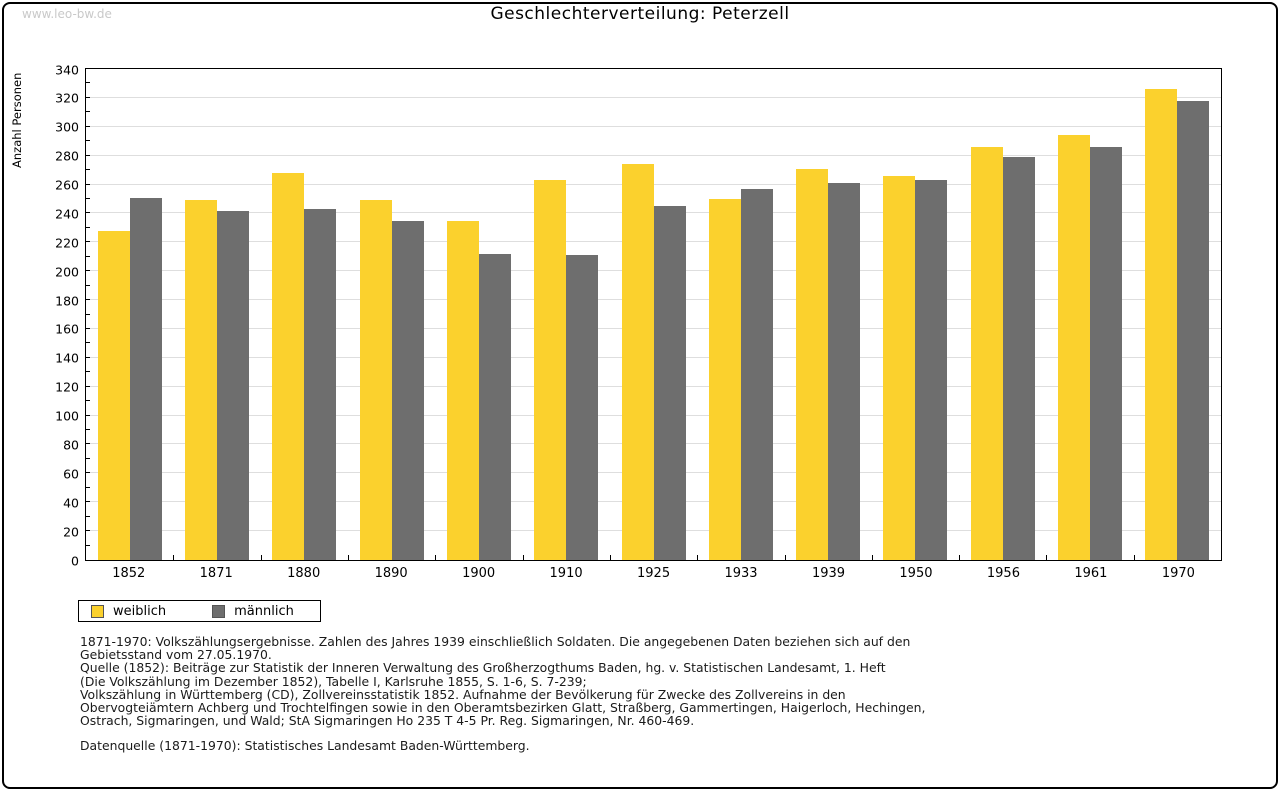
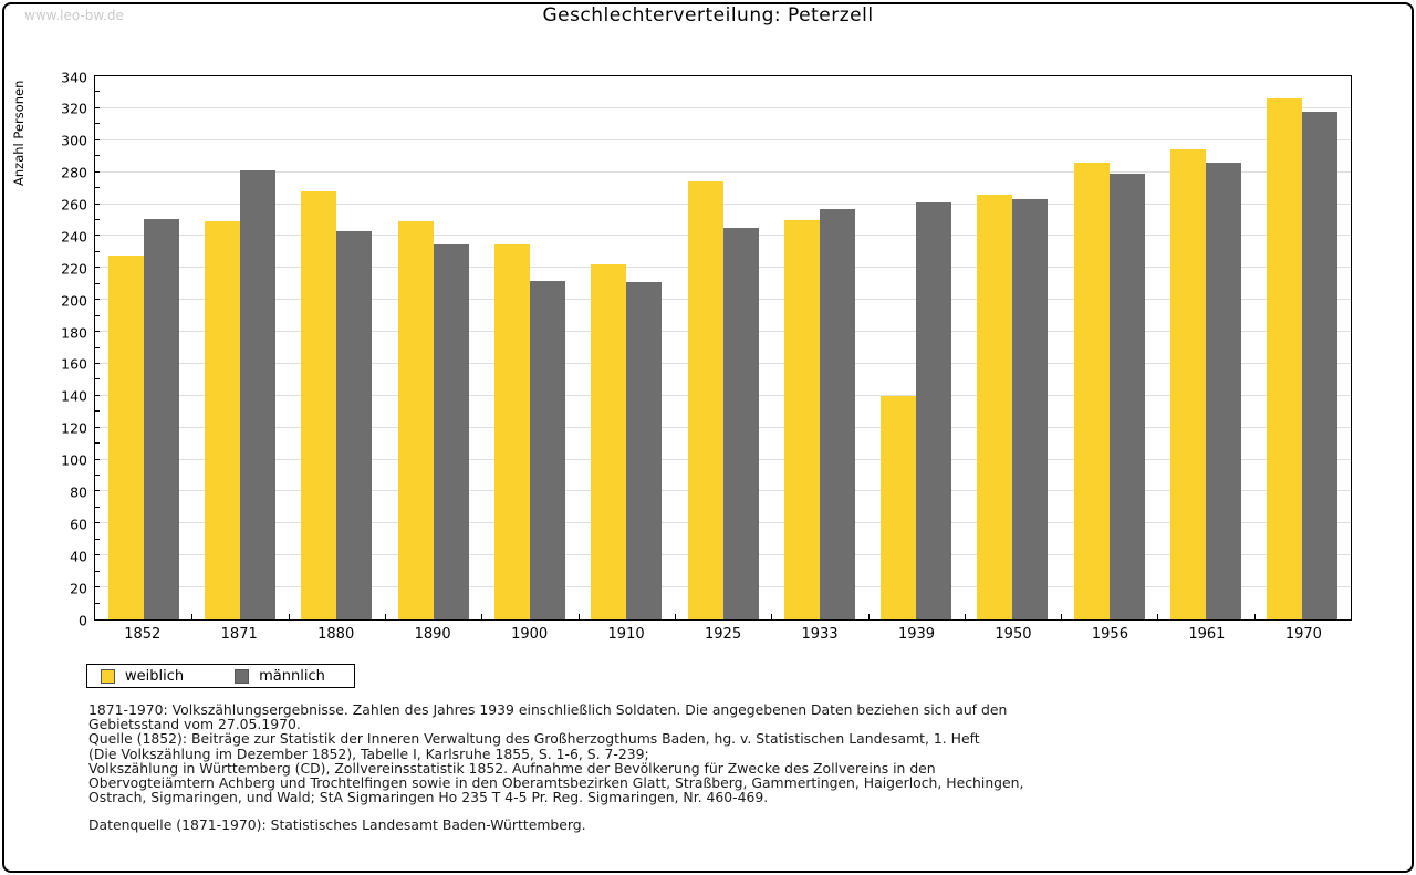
männlich/1871: 242 -> 281
weiblich/1910: 263 -> 222
weiblich/1939: 271 -> 140
